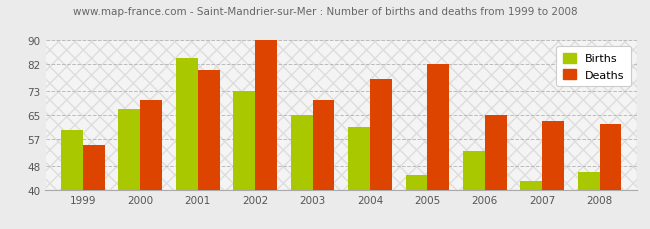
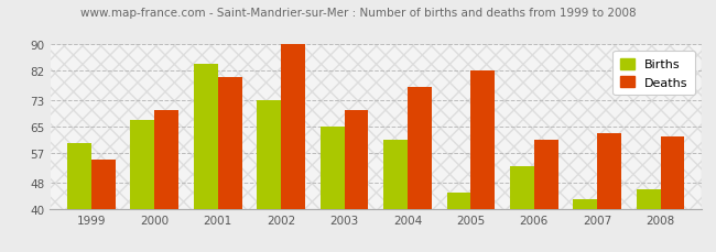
Deaths/2006: 65 -> 61
